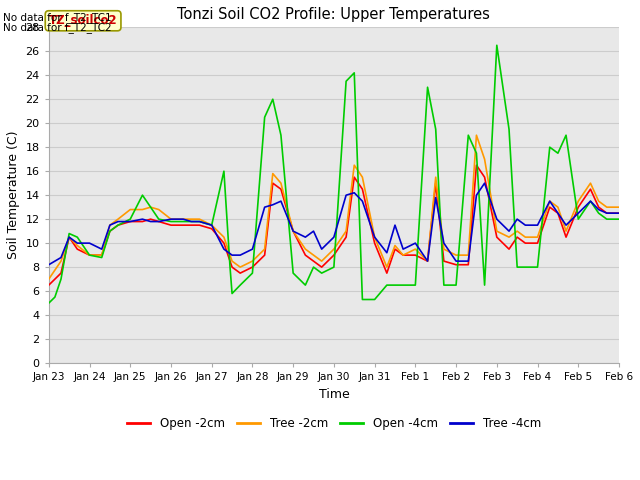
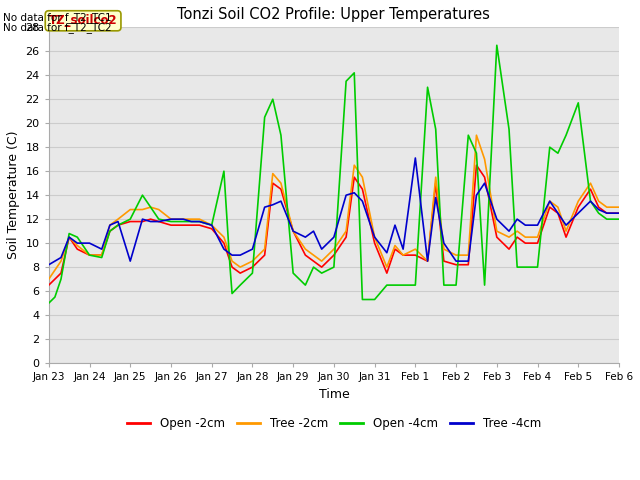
Tree -4cm/Jan 25: 11.8 -> 8.5
Tree -4cm/Feb 1: 10.0 -> 17.1
Open -4cm/Feb 5: 12.0 -> 21.7
